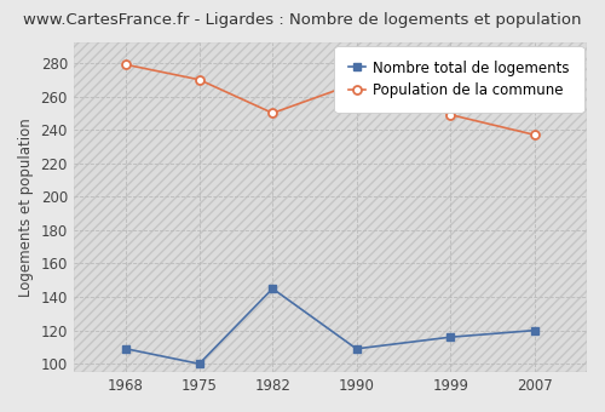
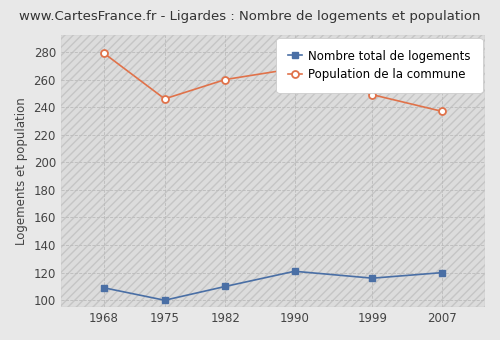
Population de la commune/1975: 270 -> 246
Nombre total de logements/1982: 145 -> 110
Population de la commune/1982: 250 -> 260
Nombre total de logements/1990: 109 -> 121
